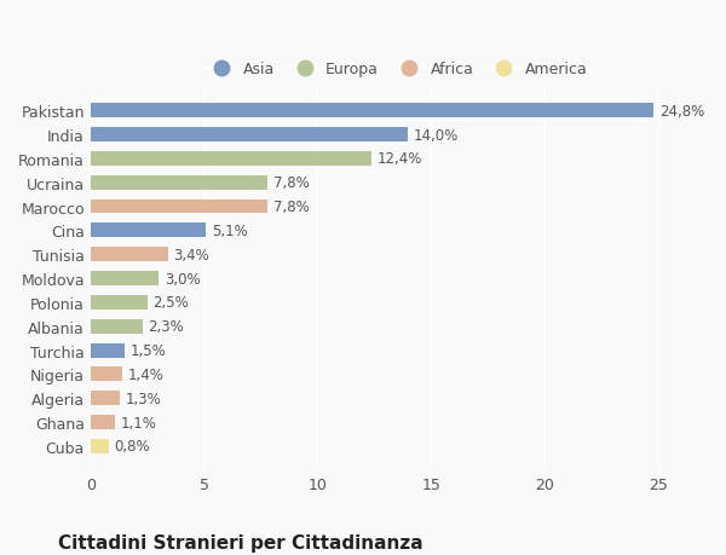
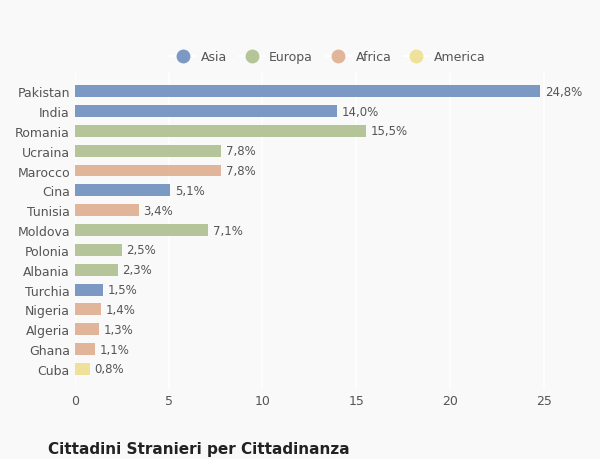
Romania: 12,4% -> 15,5%
Moldova: 3,0% -> 7,1%
